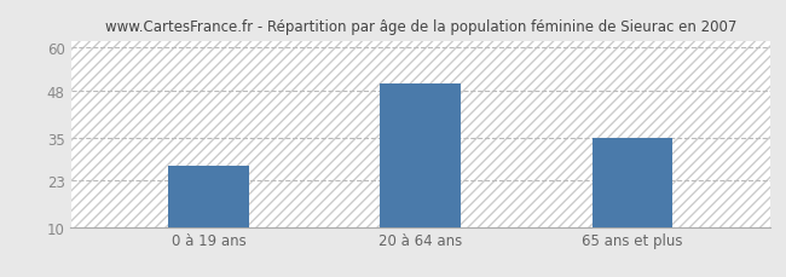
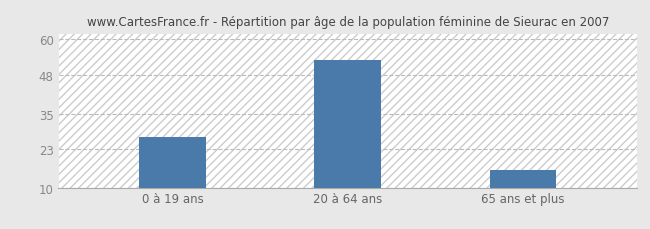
20 à 64 ans: 50 -> 53
65 ans et plus: 35 -> 16
